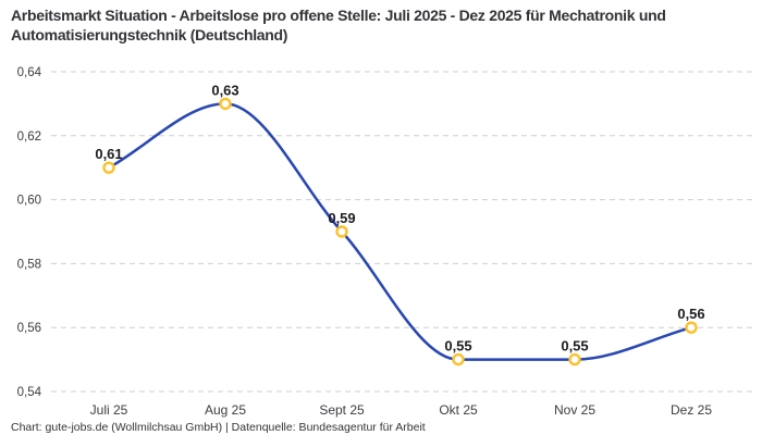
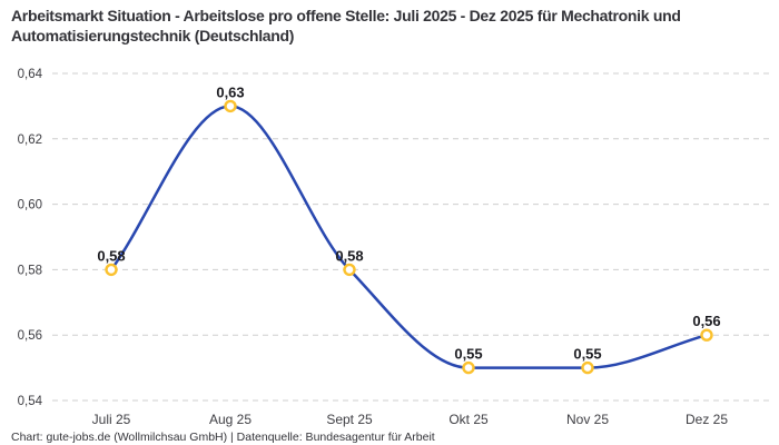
Juli 25: 0,61 -> 0,58
Sept 25: 0,59 -> 0,58
